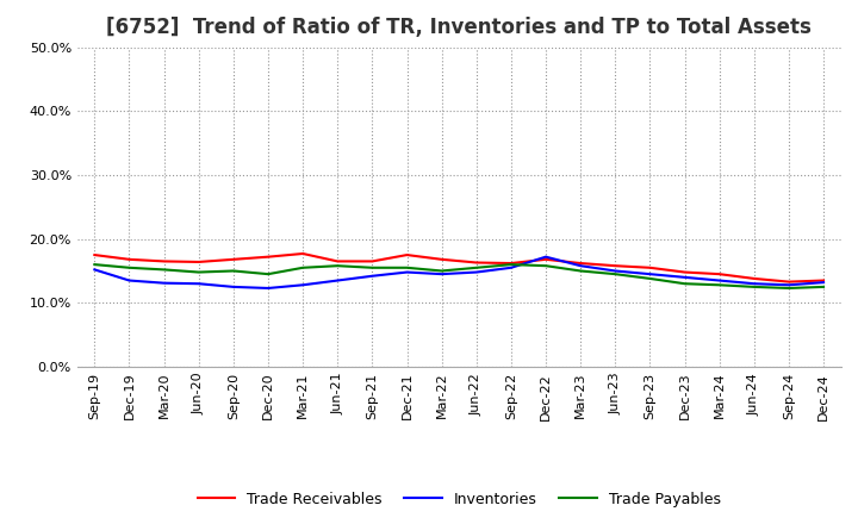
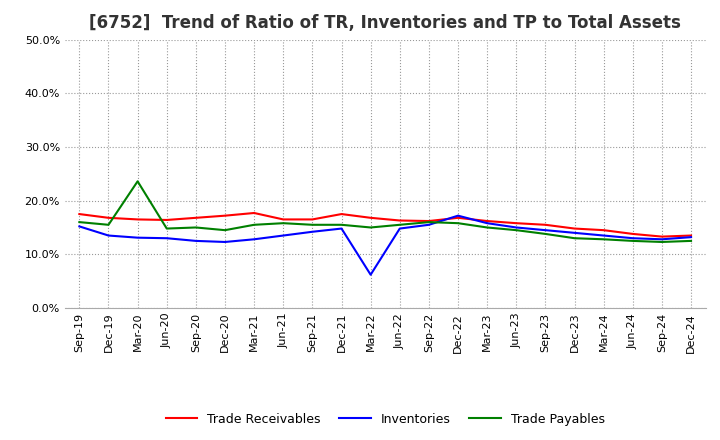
Trade Payables/Mar-20: 15.2% -> 23.6%
Inventories/Mar-22: 14.5% -> 6.2%
